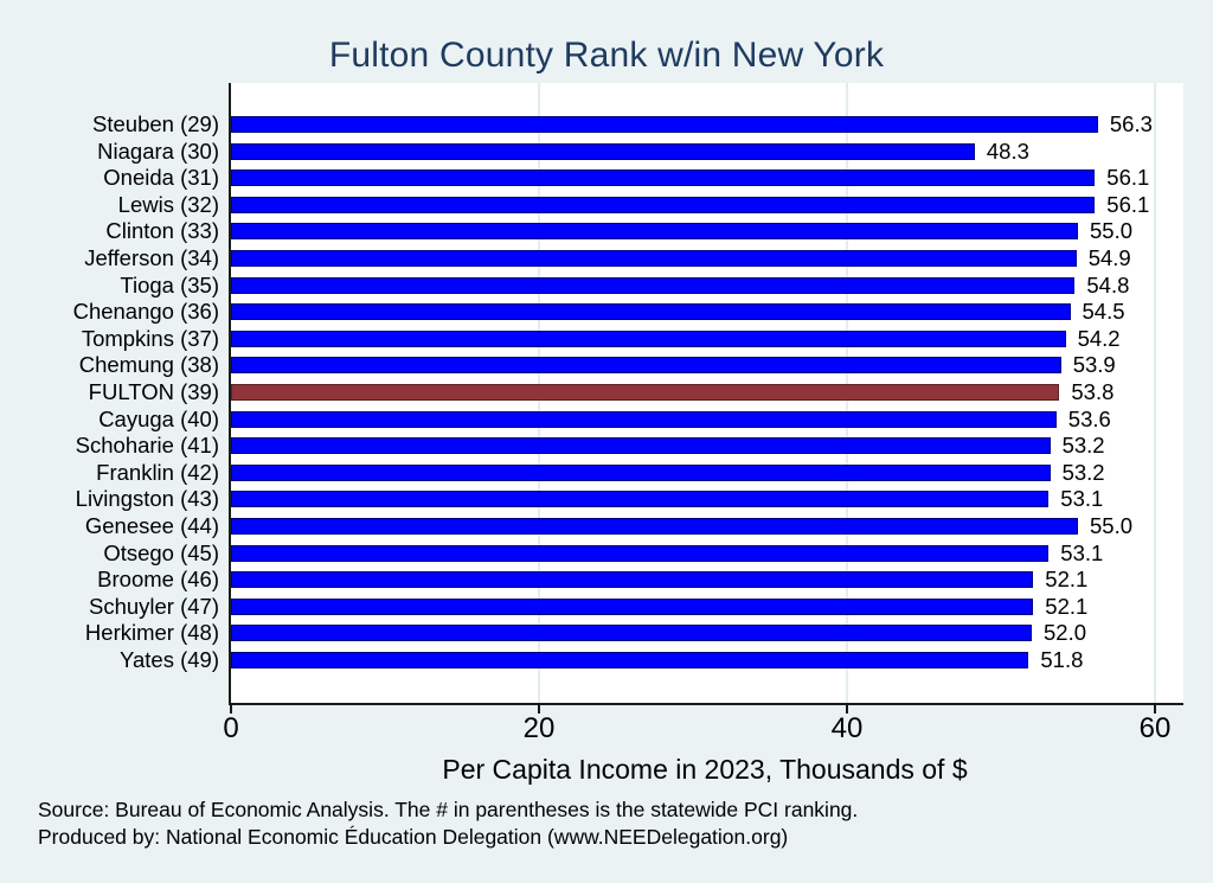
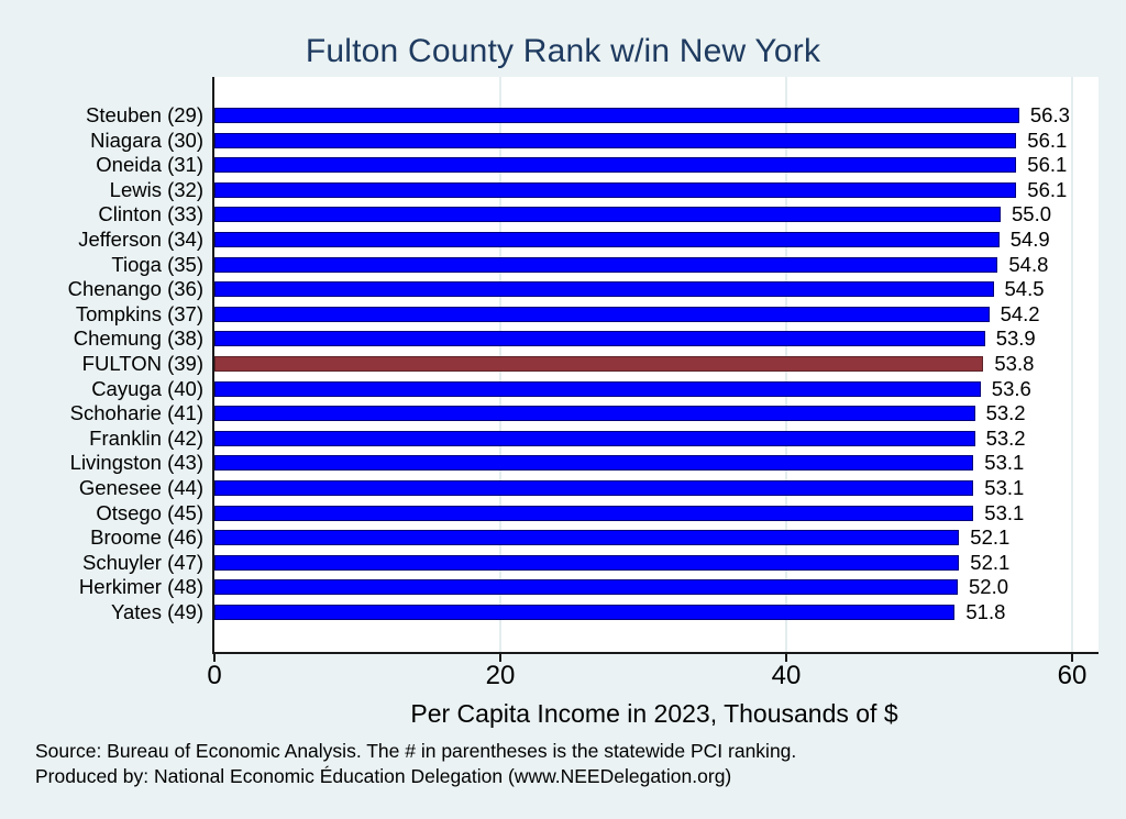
Niagara (30): 48.3 -> 56.1
Genesee (44): 55.0 -> 53.1
